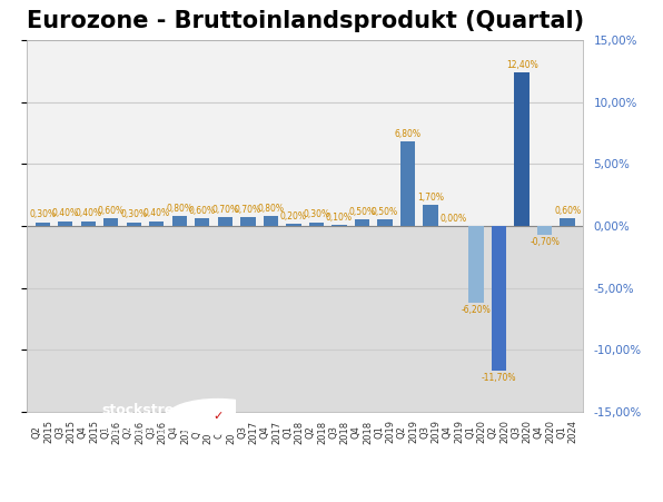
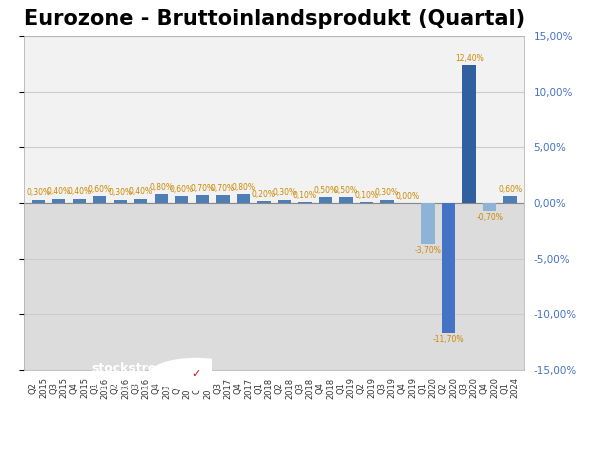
Q2 2019: 6,80% -> 0,10%
Q3 2019: 1,70% -> 0,30%
Q1 2020: -6,20% -> -3,70%
